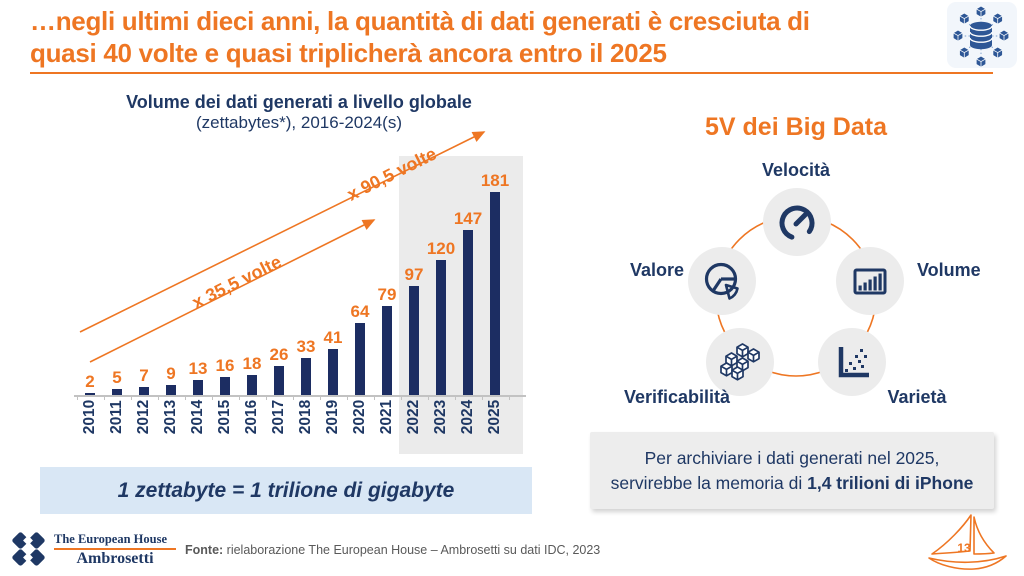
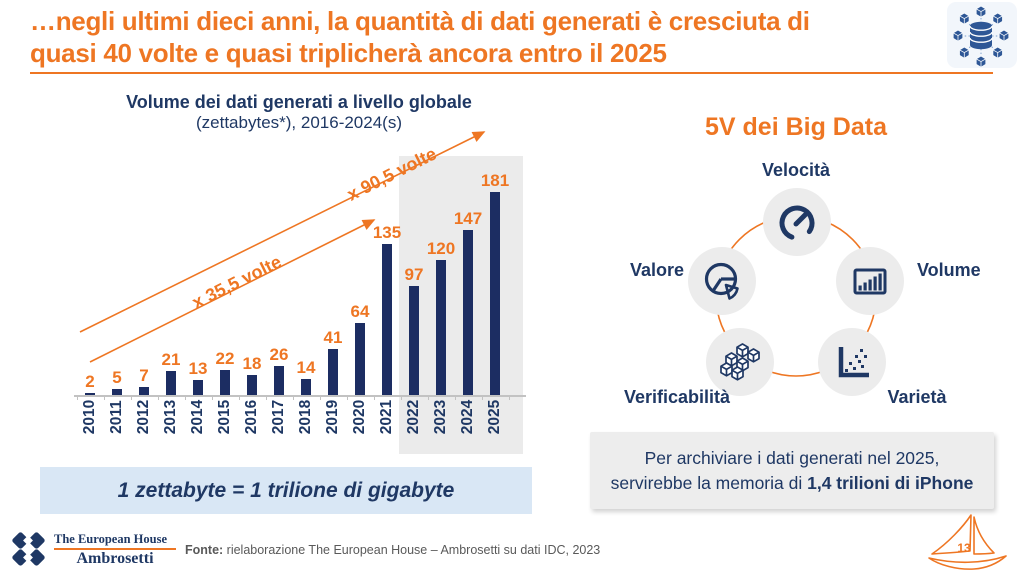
2013: 9 -> 21
2015: 16 -> 22
2018: 33 -> 14
2021: 79 -> 135
